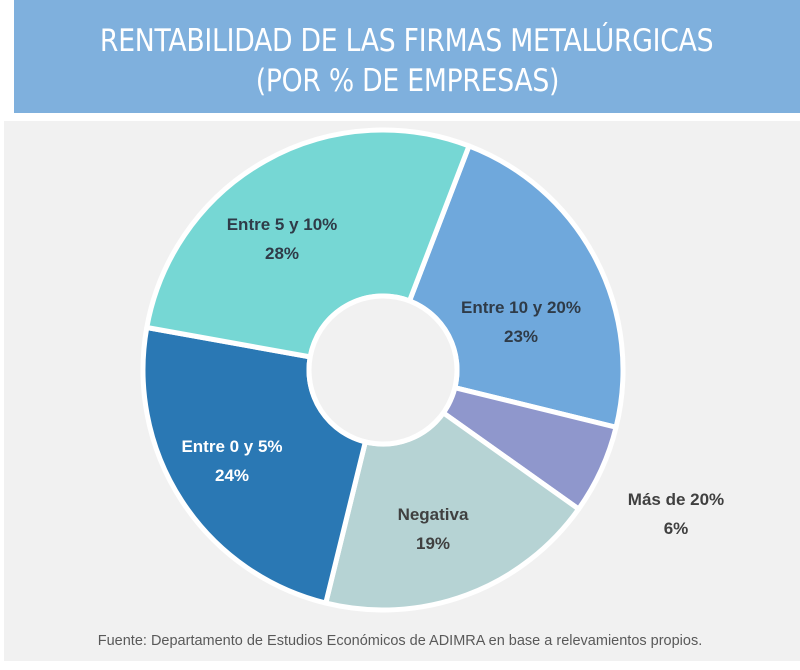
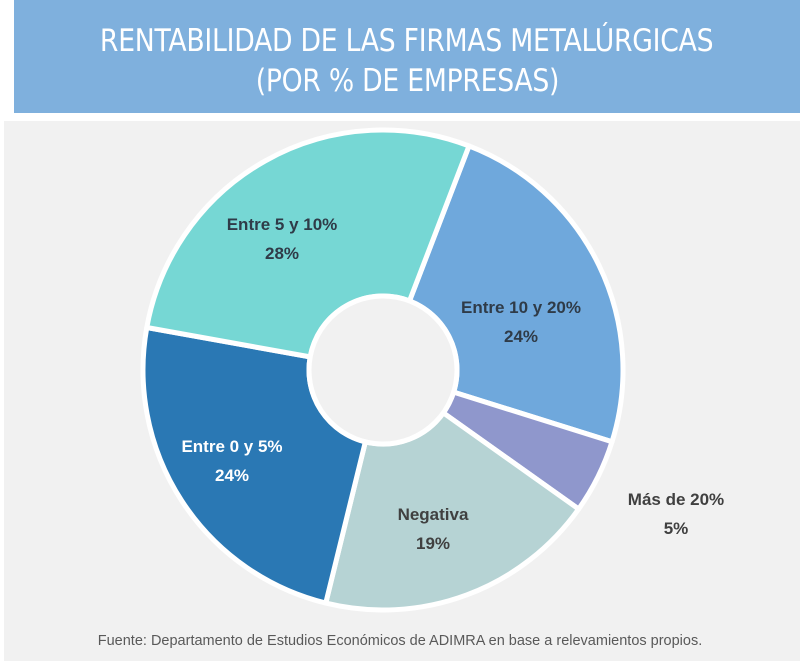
Entre 10 y 20%: 23% -> 24%
Más de 20%: 6% -> 5%
